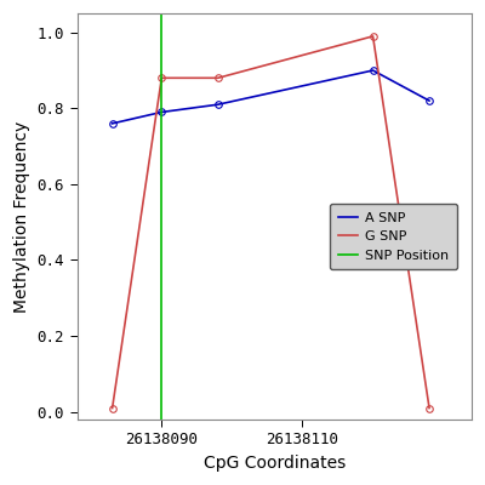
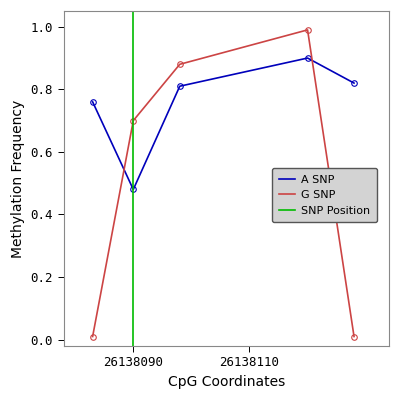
A SNP/26138090: 0.79 -> 0.48
G SNP/26138090: 0.88 -> 0.70
